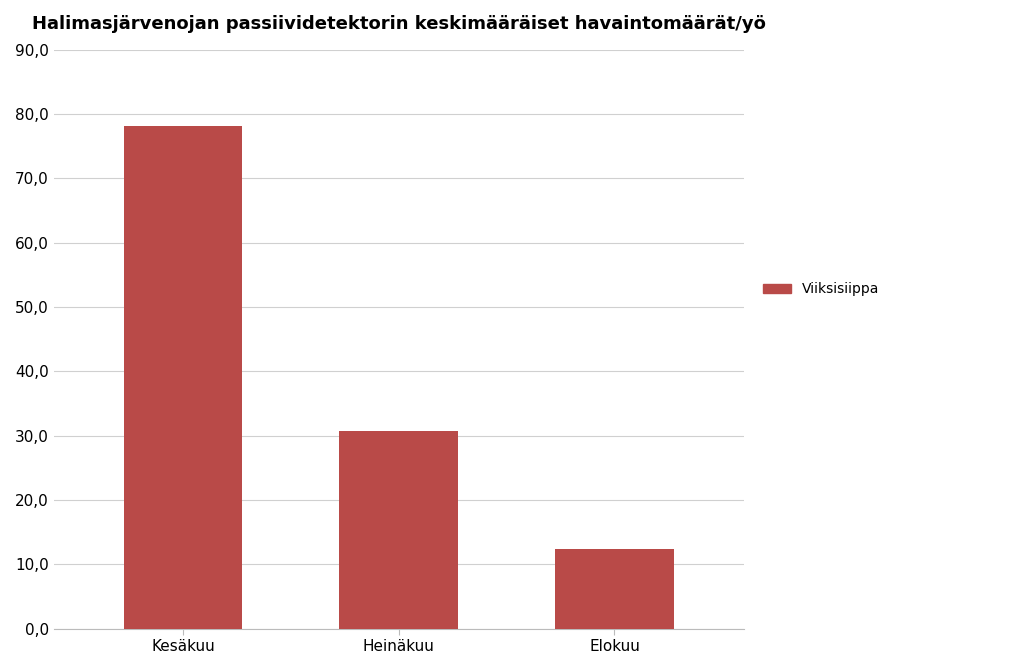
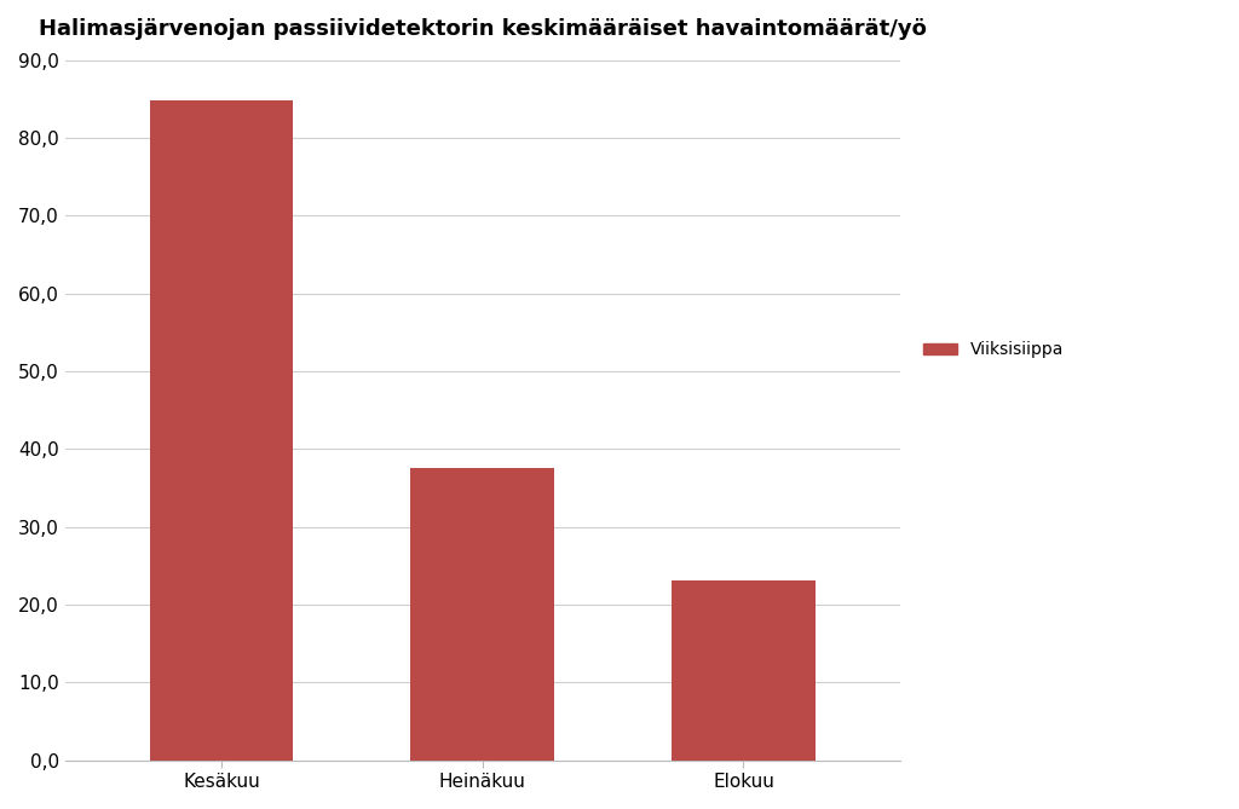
Kesäkuu: 78,2 -> 84,8
Heinäkuu: 30,8 -> 37,5
Elokuu: 12,4 -> 23,1
